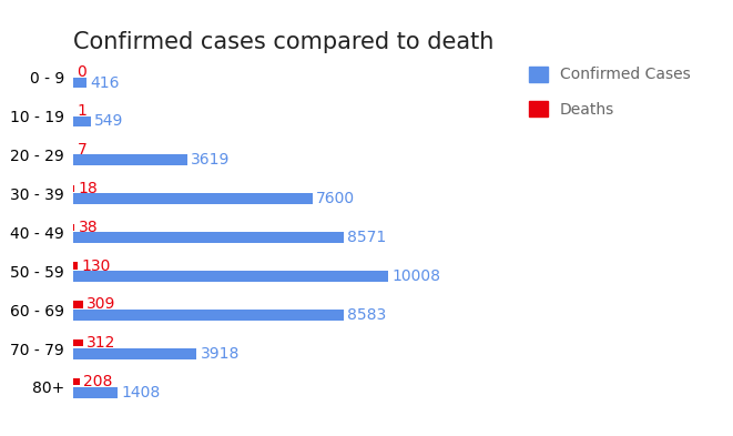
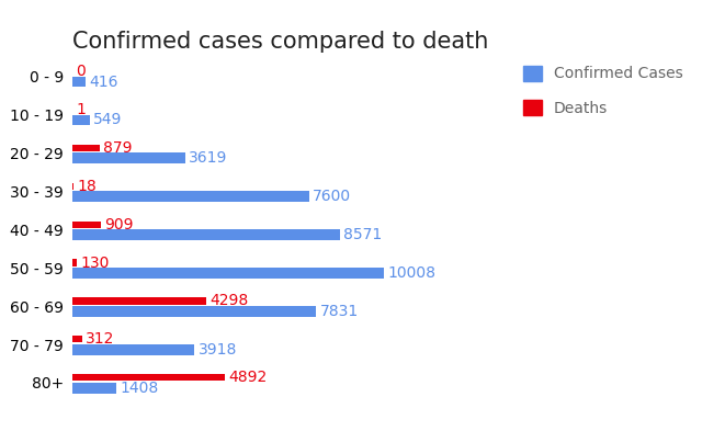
Deaths/20 - 29: 7 -> 879
Deaths/40 - 49: 38 -> 909
Deaths/60 - 69: 309 -> 4298
Confirmed Cases/60 - 69: 8583 -> 7831
Deaths/80+: 208 -> 4892
